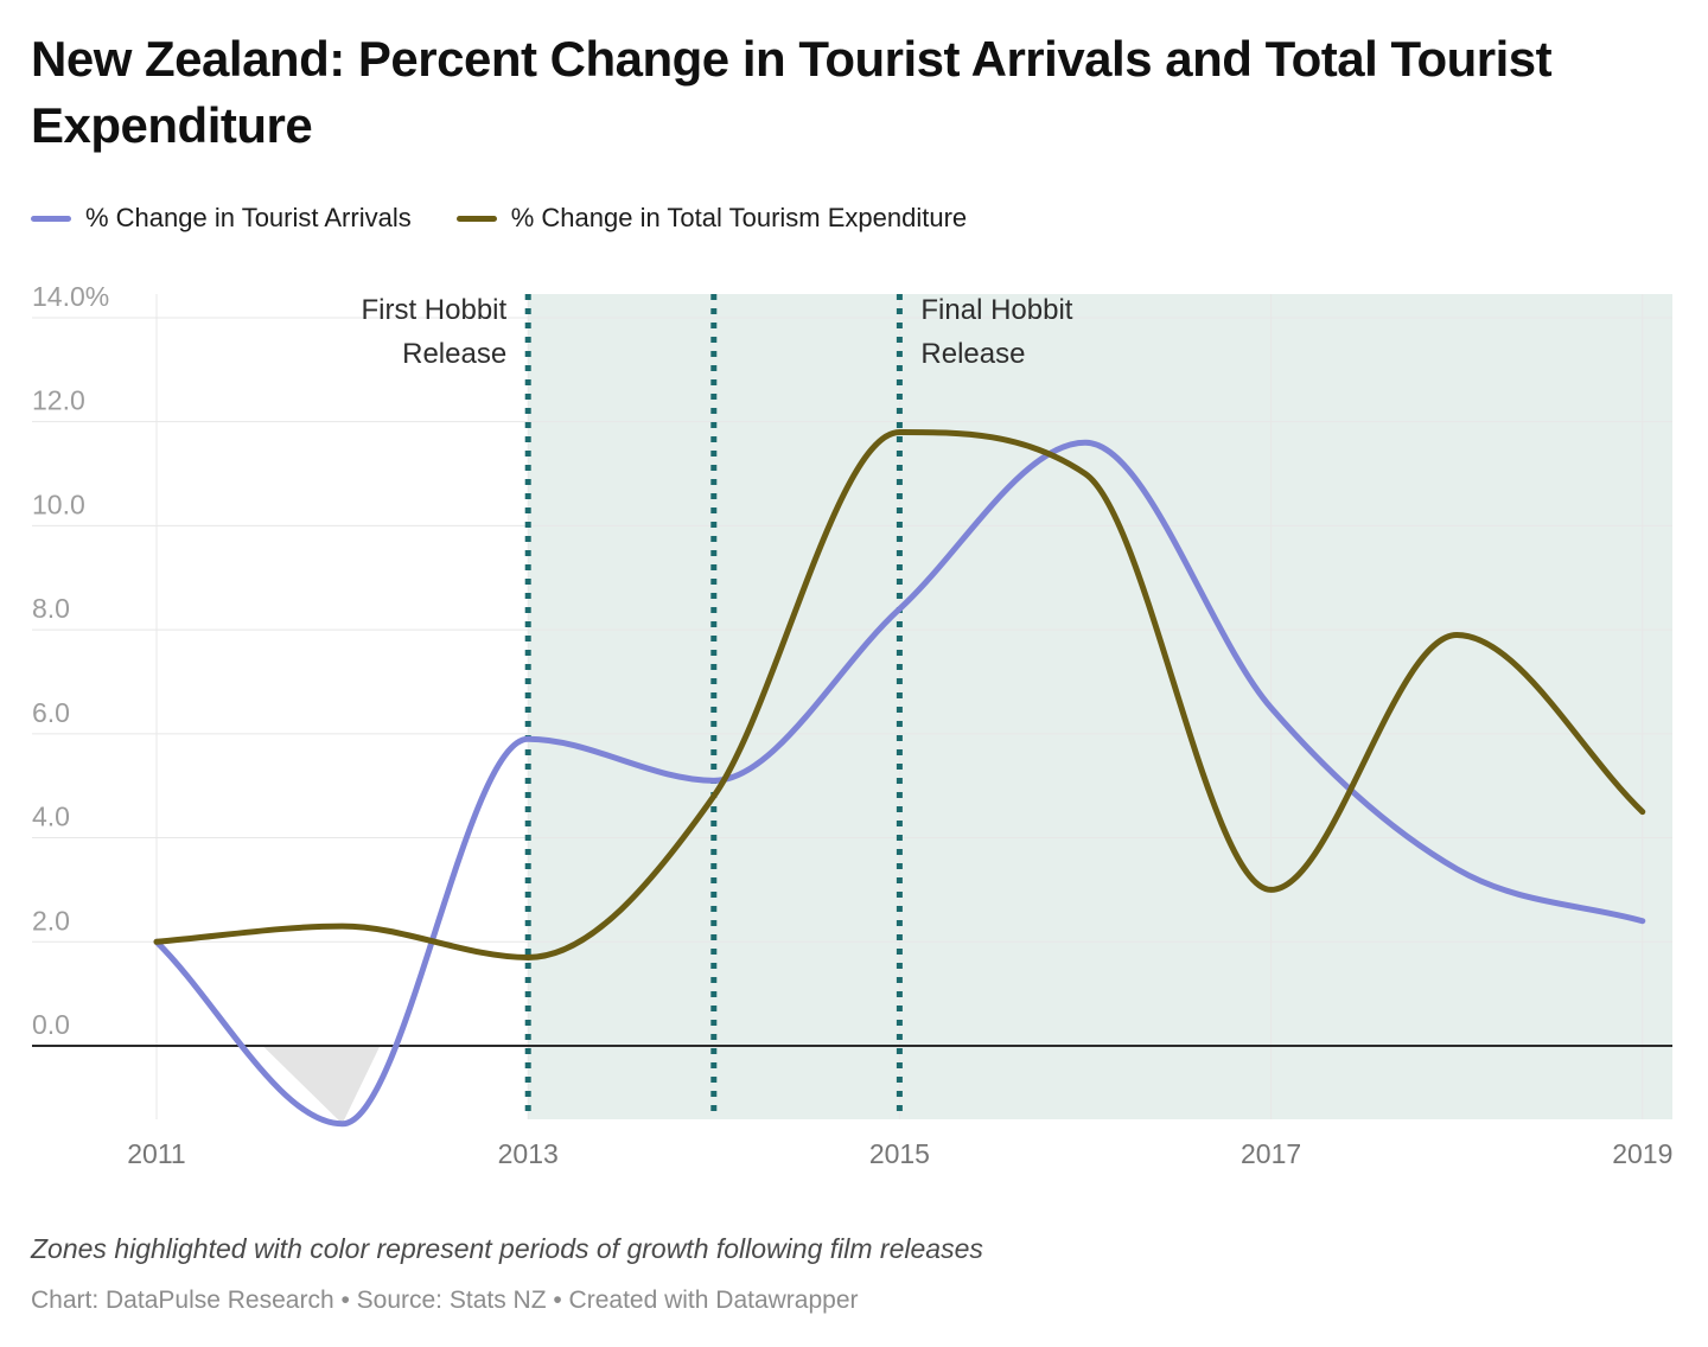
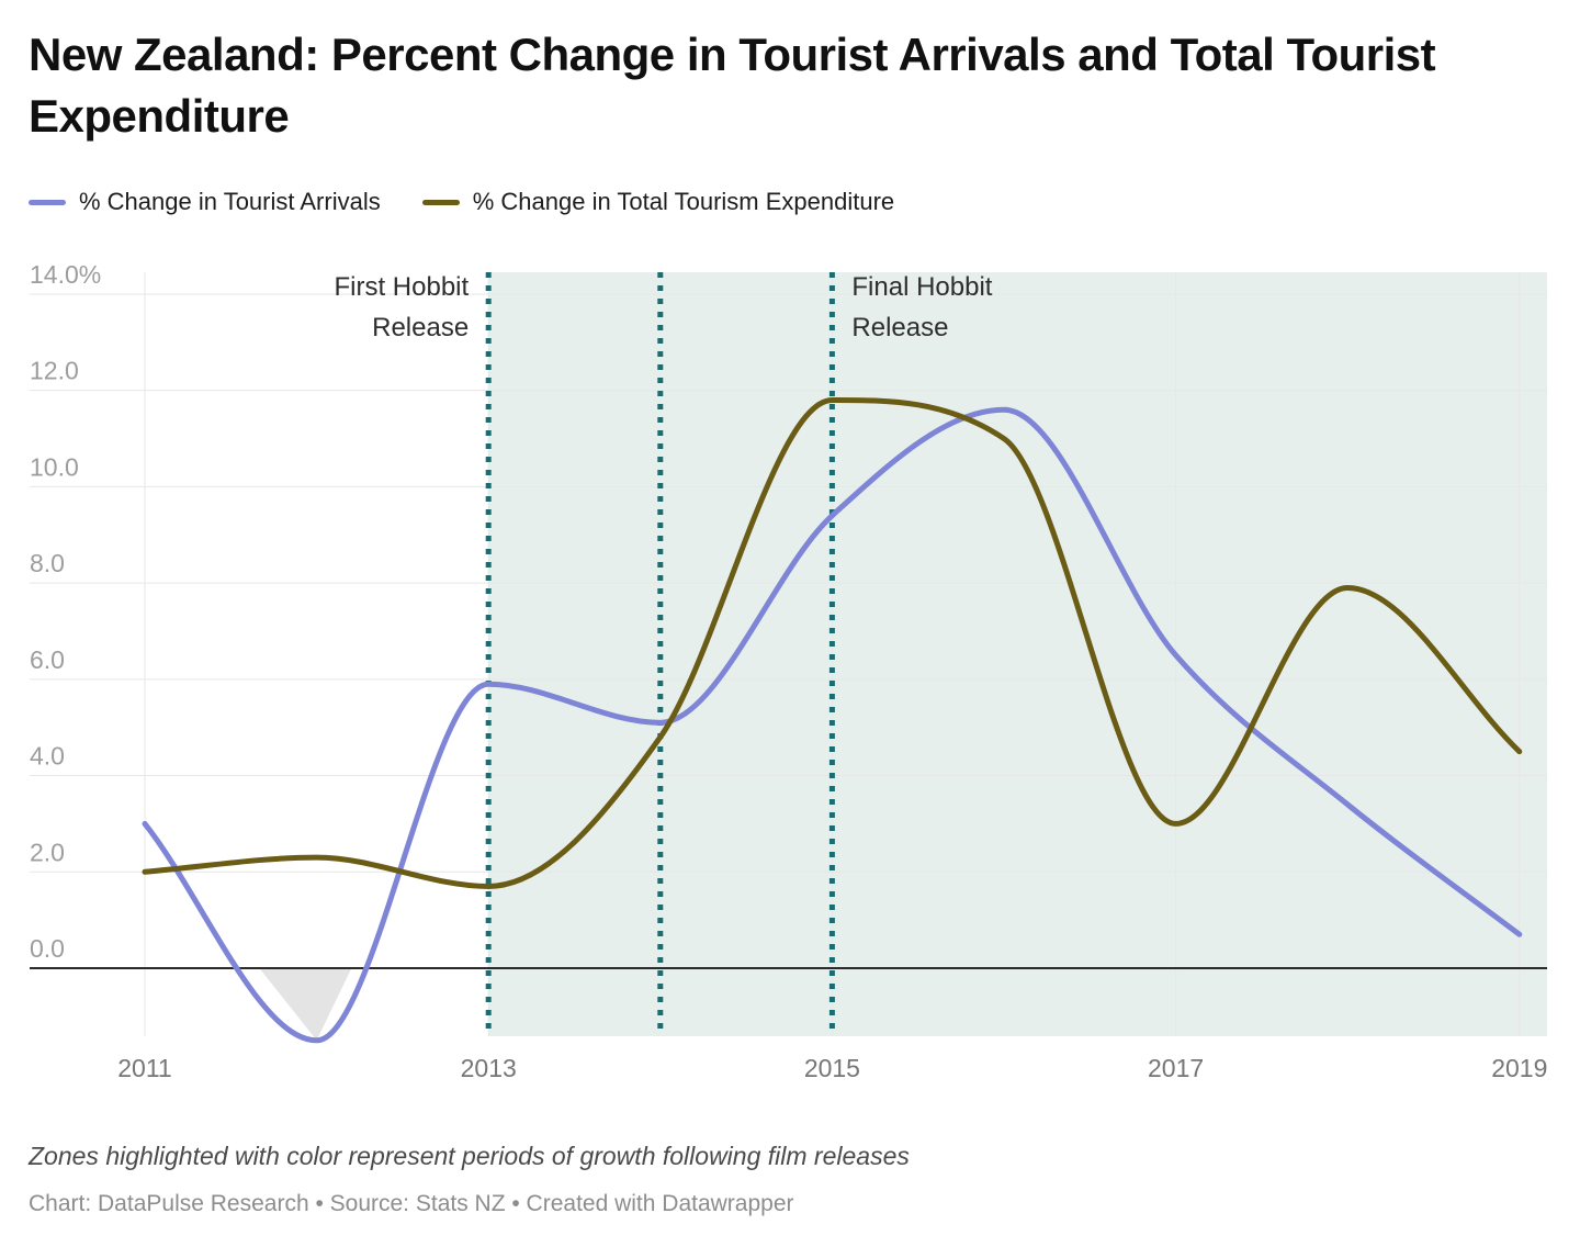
% Change in Tourist Arrivals/2011: 2.0% -> 3.0%
% Change in Tourist Arrivals/2015: 8.4% -> 9.4%
% Change in Tourist Arrivals/2019: 2.4% -> 0.7%
